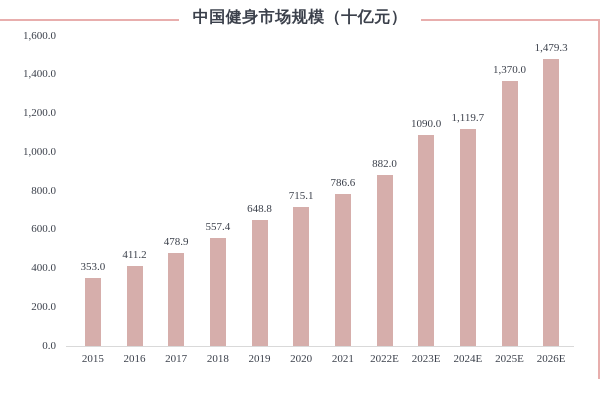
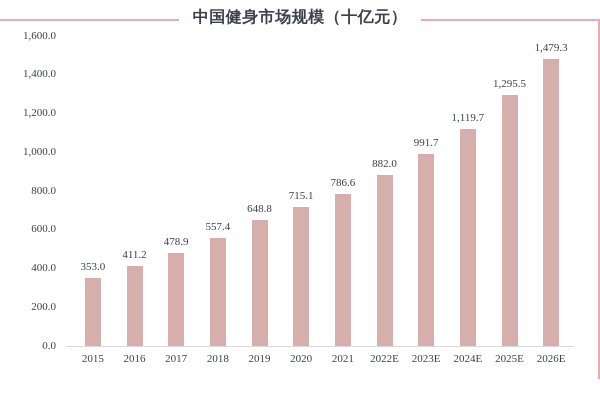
2023E: 1090.0 -> 991.7
2025E: 1,370.0 -> 1,295.5
